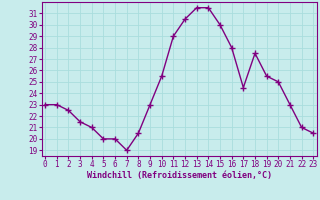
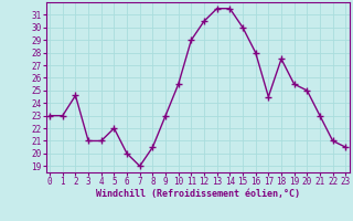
2: 22.5 -> 24.6
3: 21.5 -> 21.0
5: 20.0 -> 22.0
